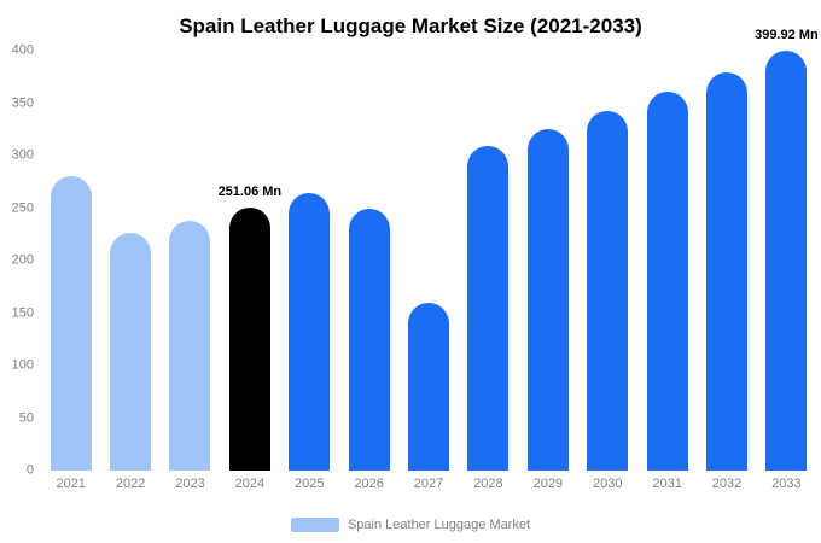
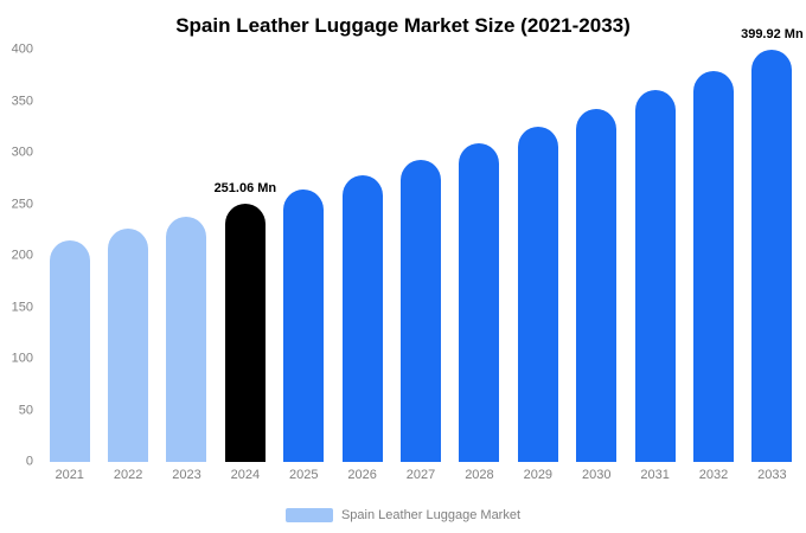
2021: 280 -> 220
2026: 250 -> 280
2027: 160 -> 290
